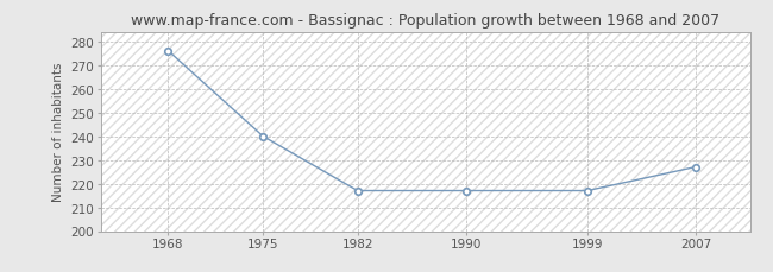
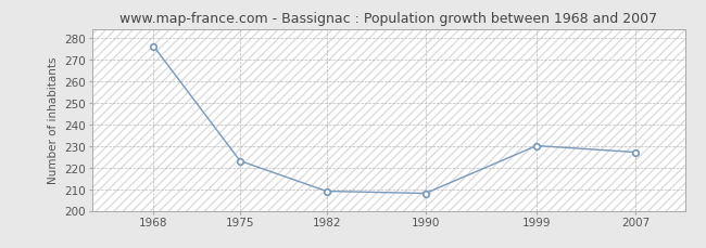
1975: 240 -> 223
1982: 217 -> 209
1990: 217 -> 208
1999: 217 -> 230
